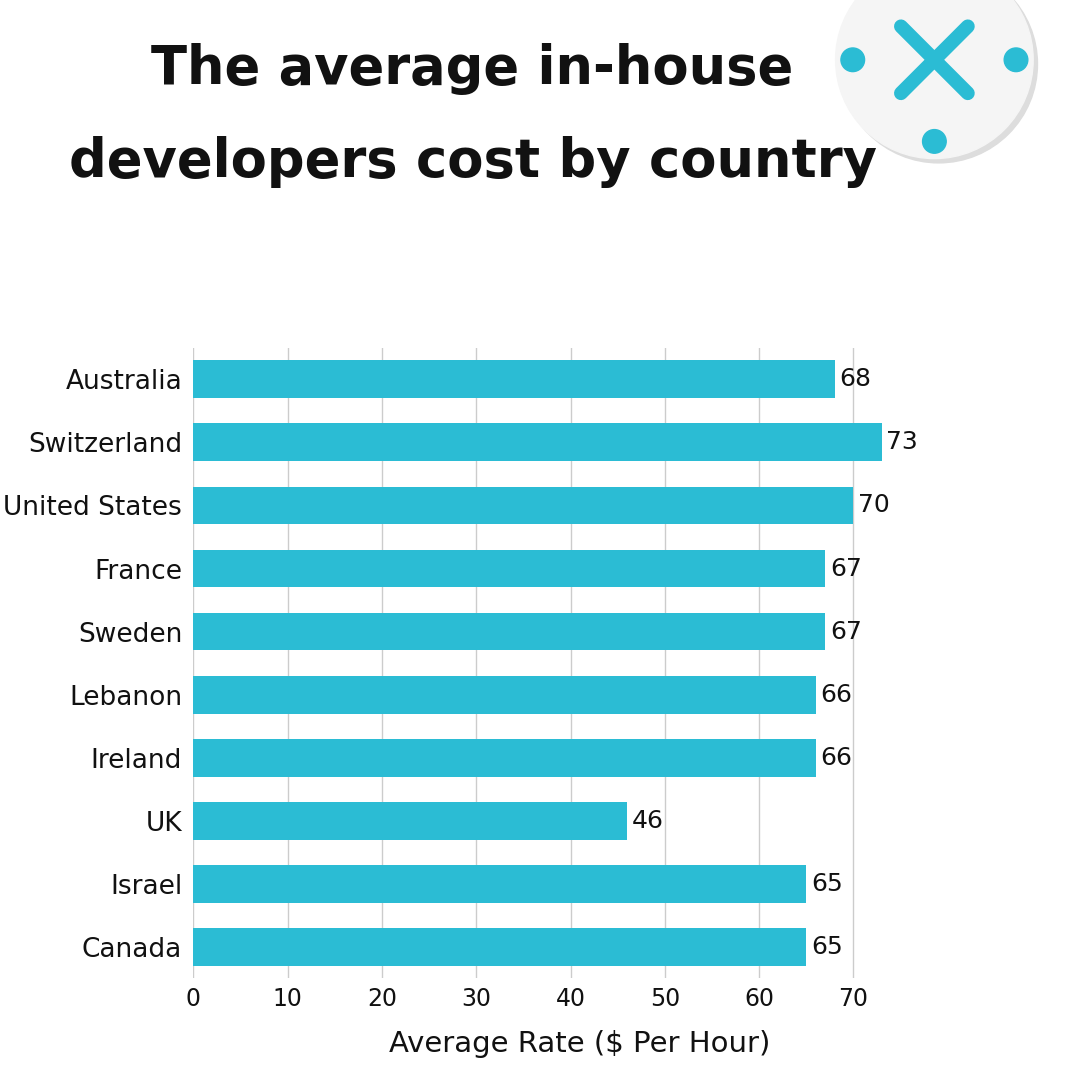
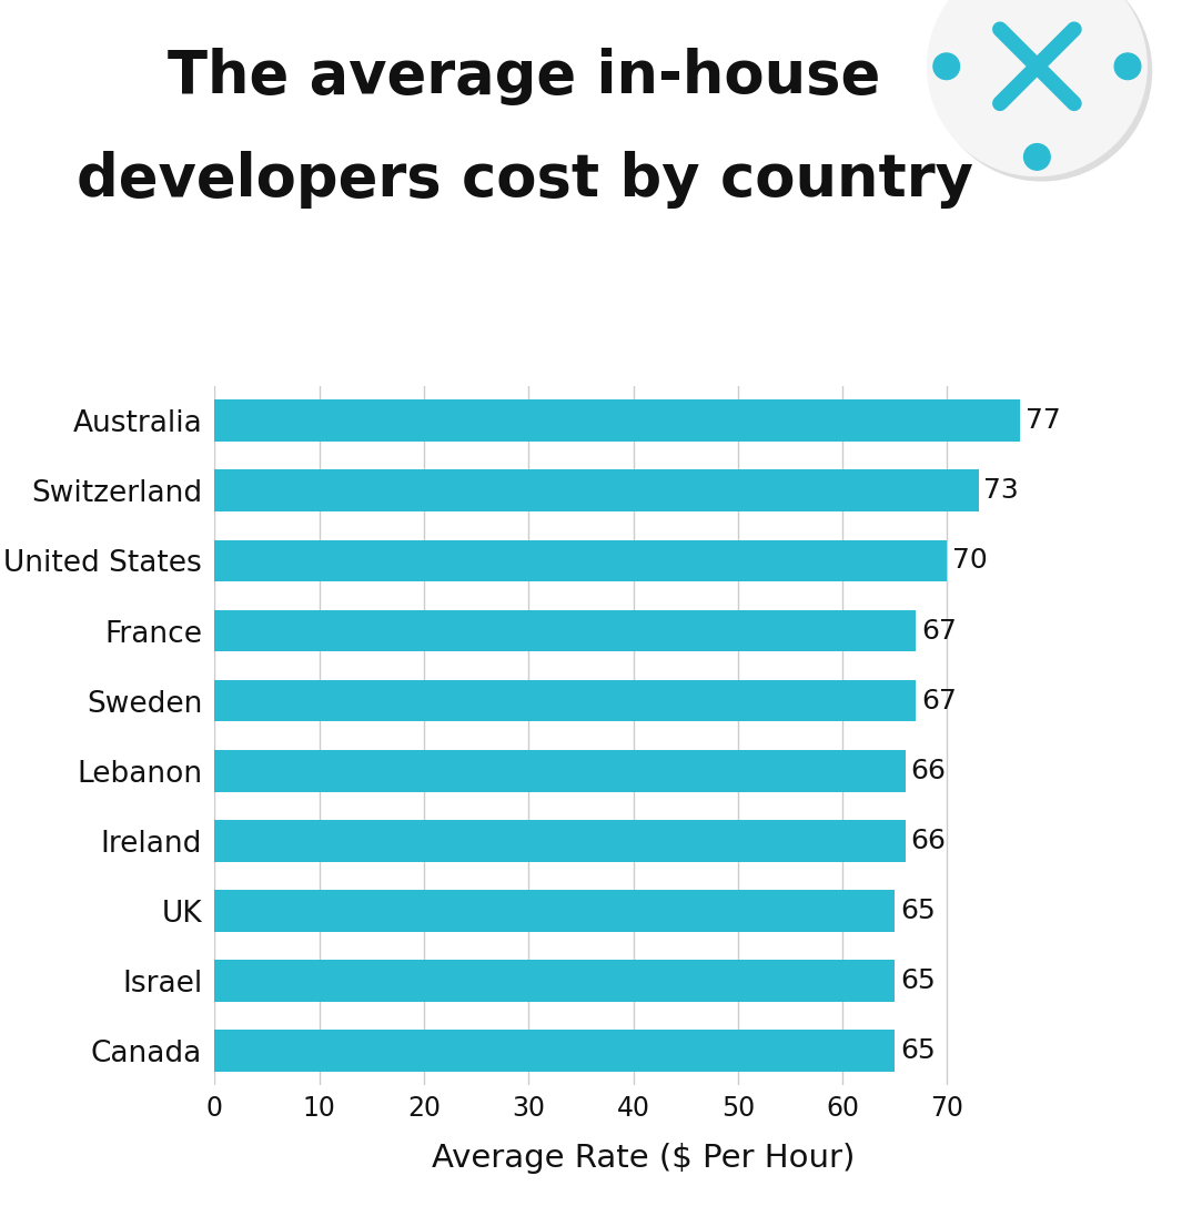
Australia: 68 -> 77
UK: 46 -> 65
